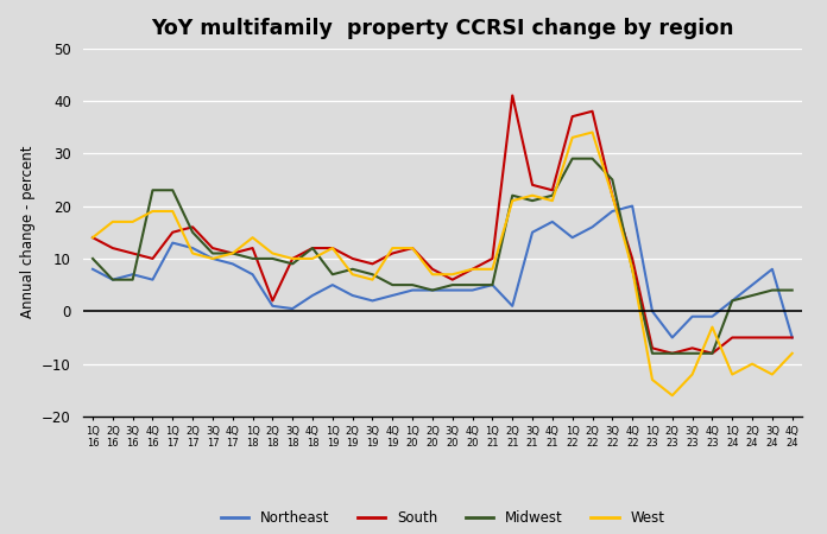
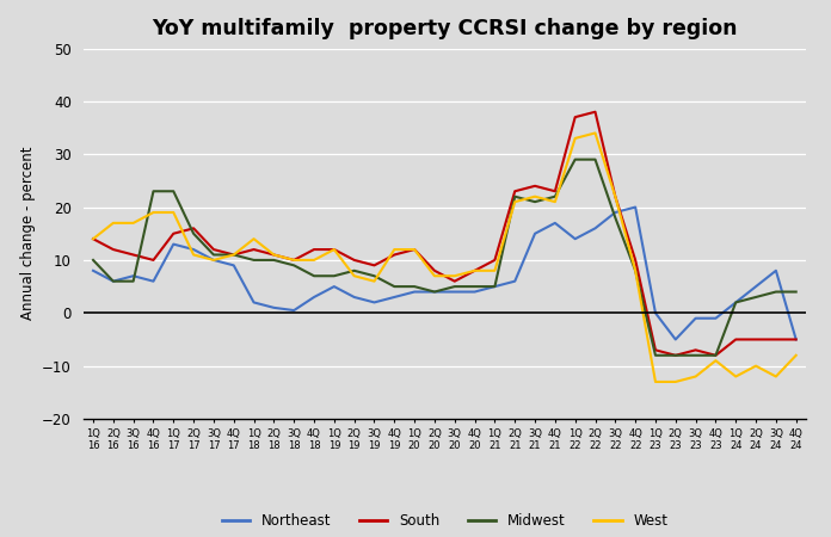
Northeast/1Q 18: 7.0 -> 2.0
South/2Q 18: 2 -> 11
Midwest/4Q 18: 12 -> 7
Northeast/2Q 21: 1.0 -> 6.0
South/2Q 21: 41 -> 23
Midwest/3Q 22: 25 -> 18
West/2Q 23: -16 -> -13
West/4Q 23: -3 -> -9
